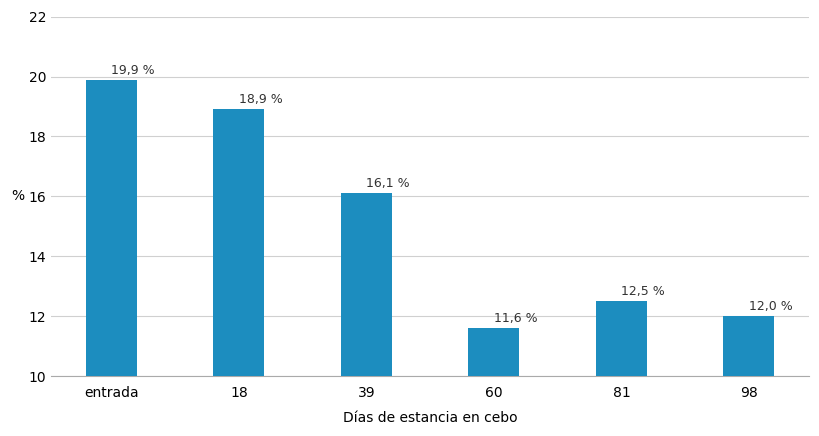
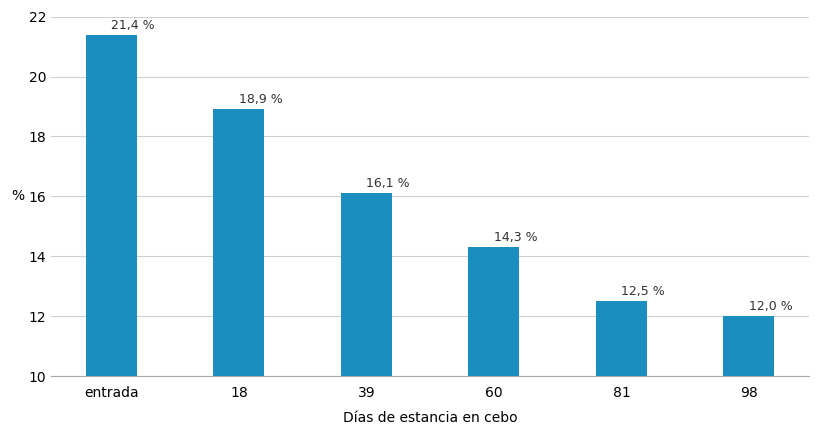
entrada: 19,9 -> 21,4
60: 11,6 -> 14,3
